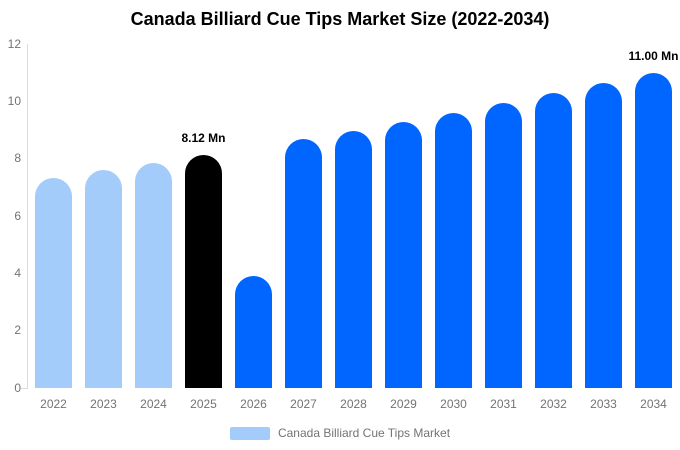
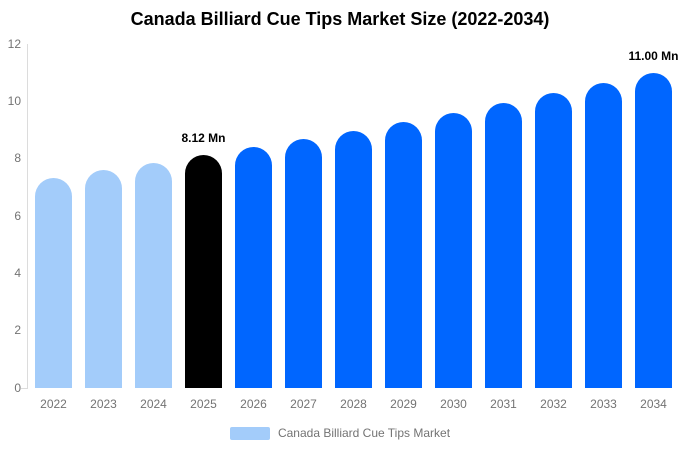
2026: 3.9 -> 8.4
